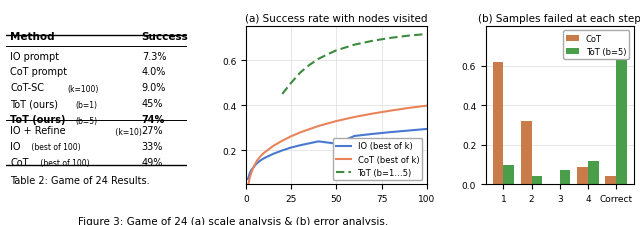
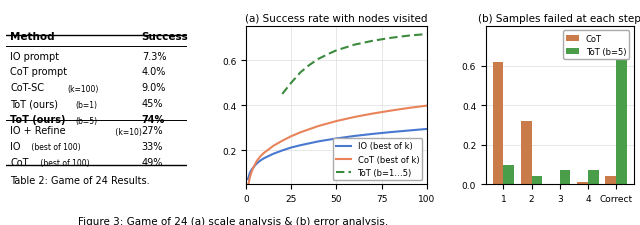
(a) Success rate with nodes visited/IO (best of k)/50: 0.230 -> 0.253
CoT/4: 0.09 -> 0.01
ToT (b=5)/4: 0.12 -> 0.07
